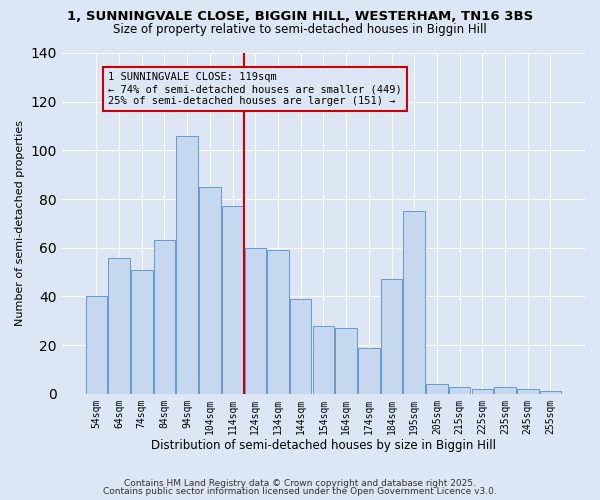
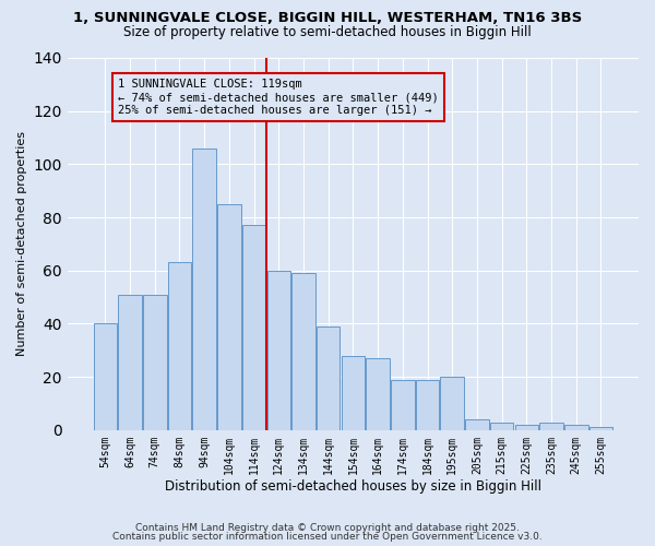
64sqm: 56 -> 51
184sqm: 47 -> 19
195sqm: 75 -> 20
